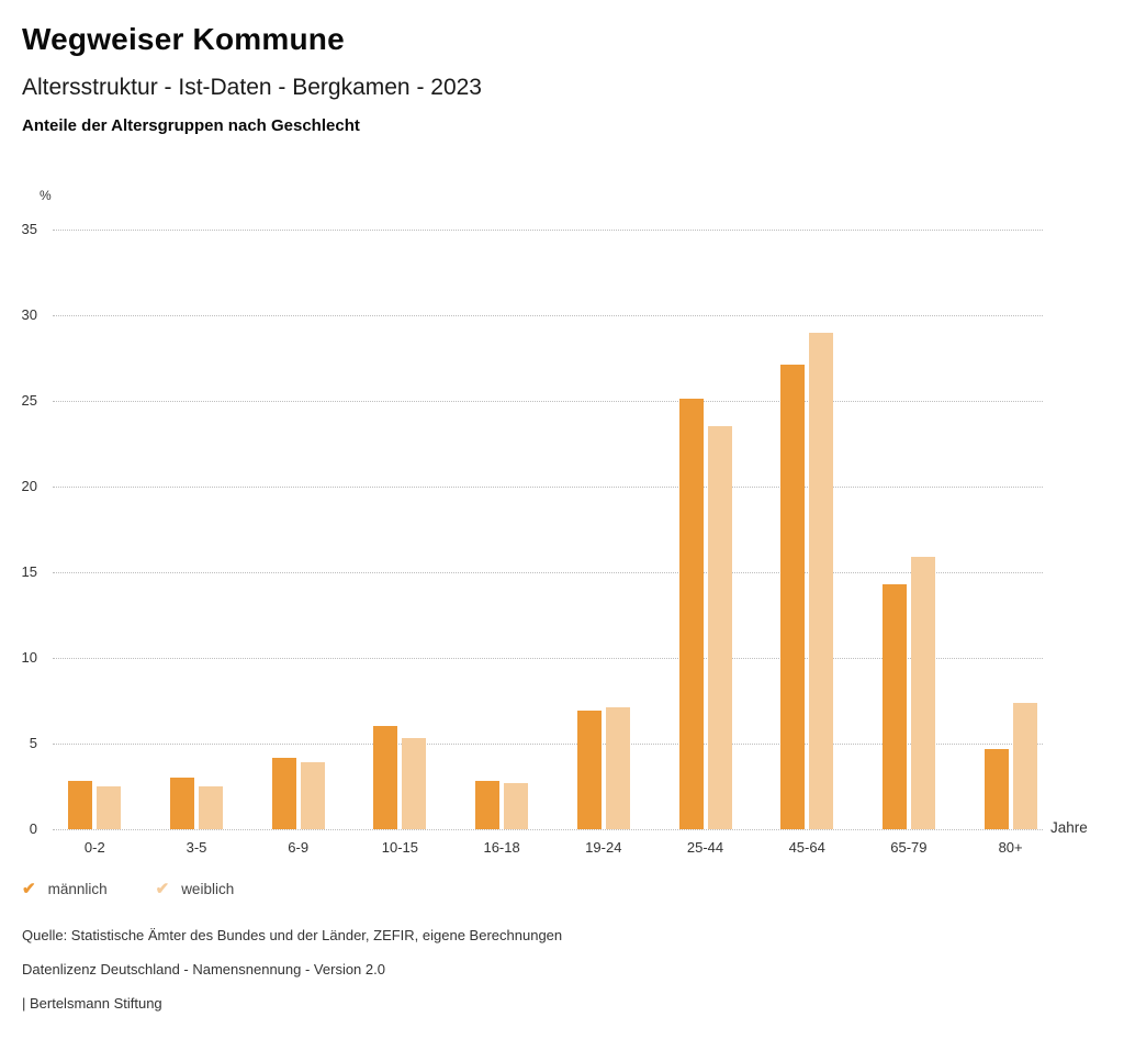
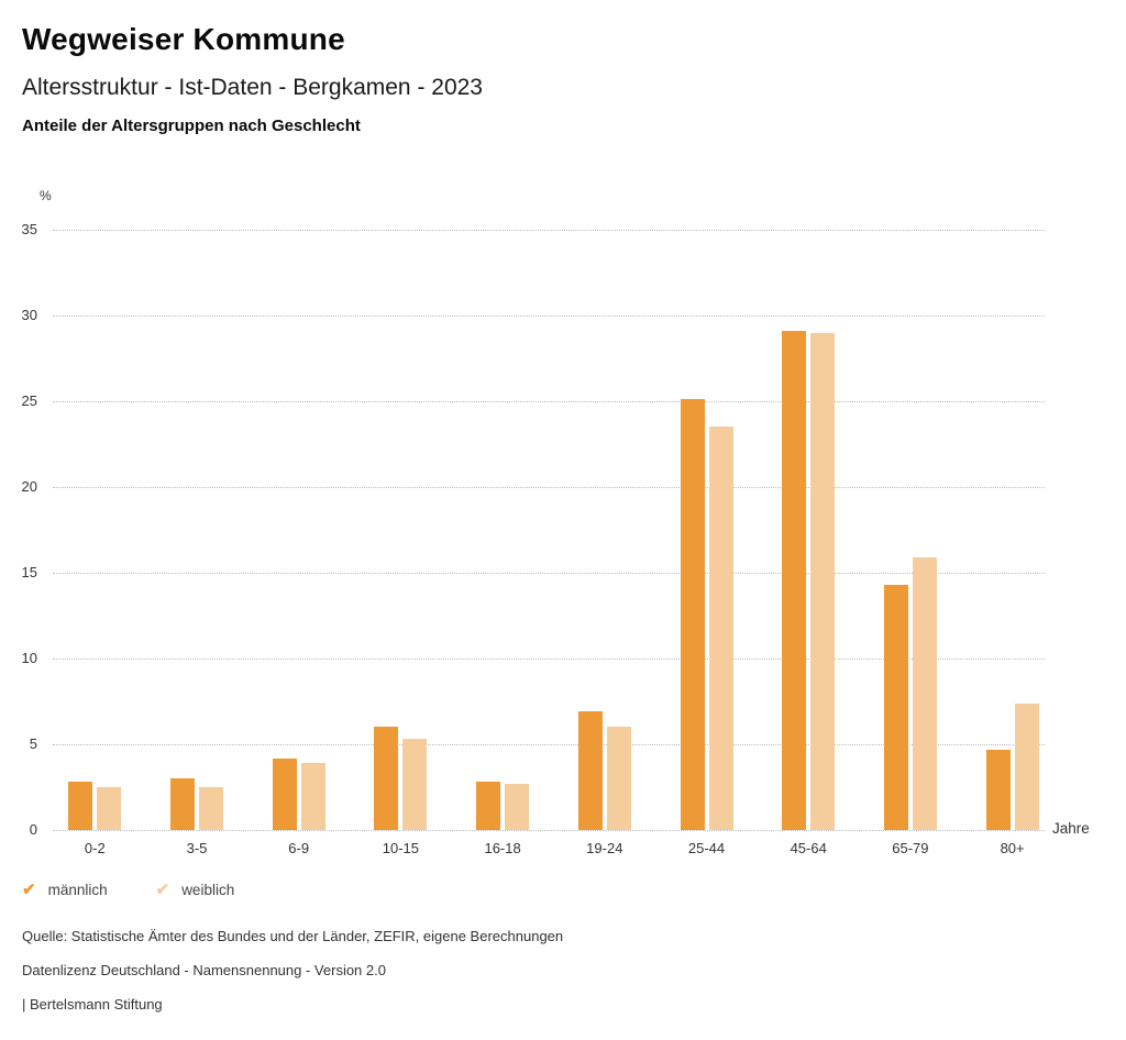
weiblich/19-24: 7.1 -> 6.0
männlich/45-64: 27.1 -> 29.1
